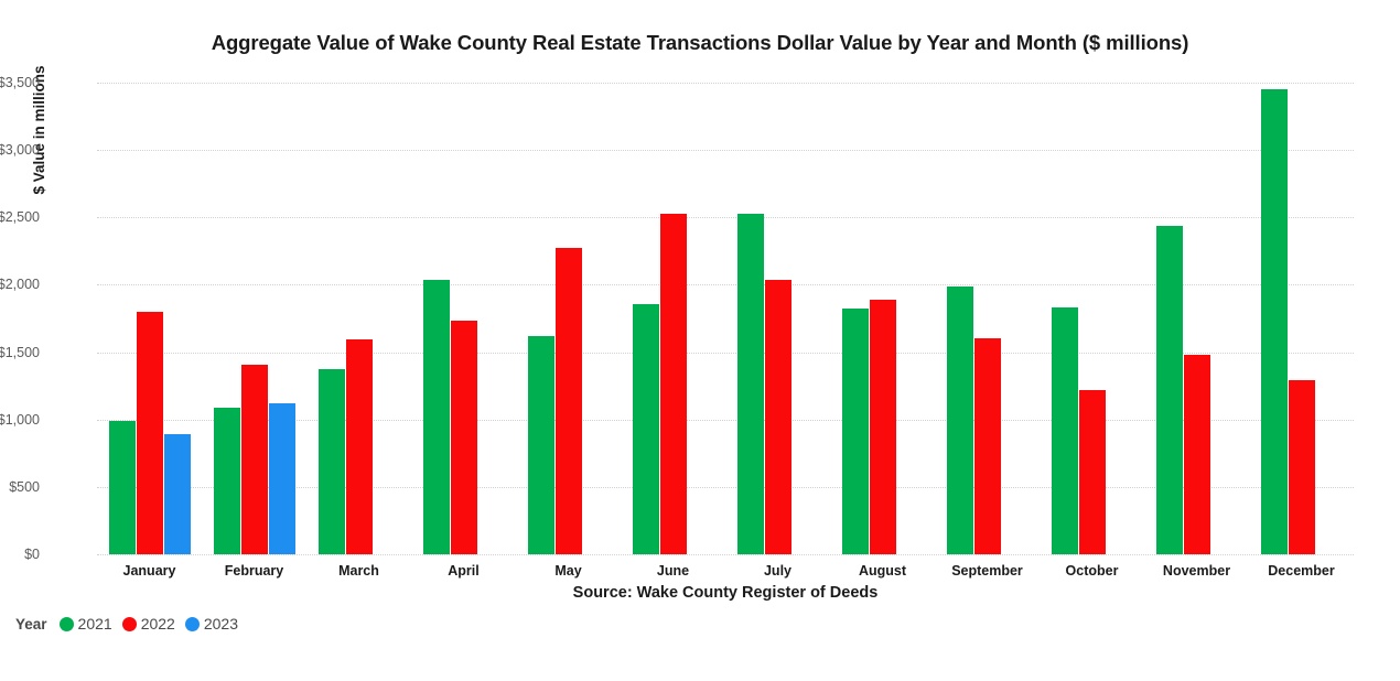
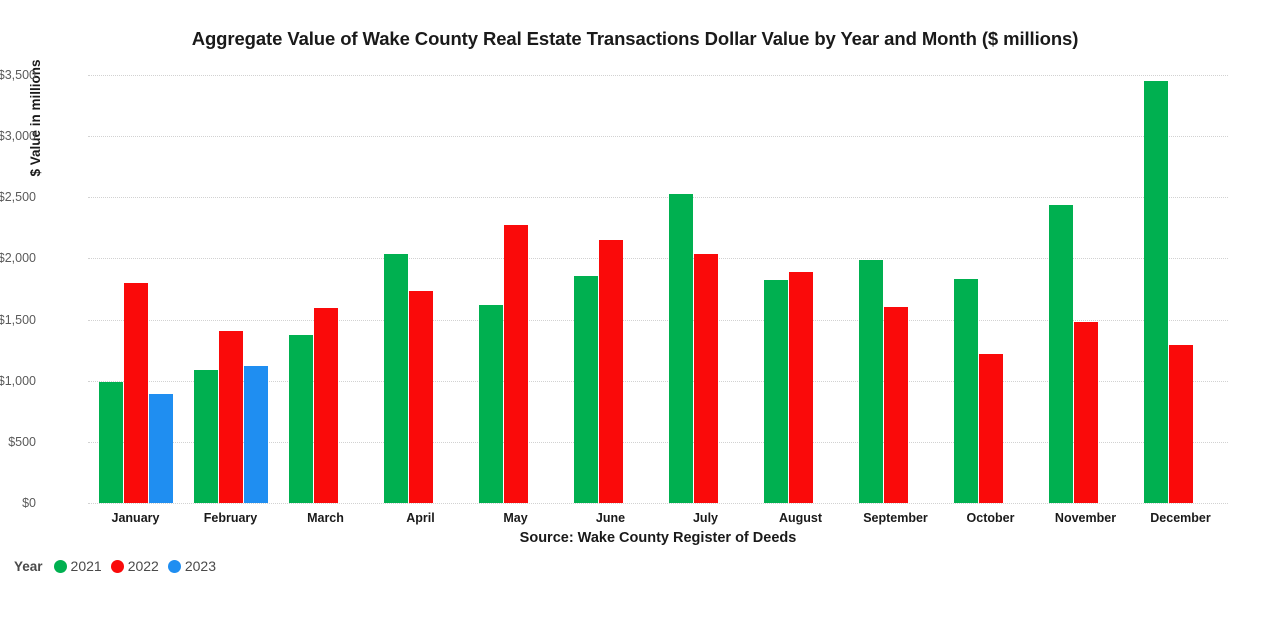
2022/June: $2530 -> $2150
